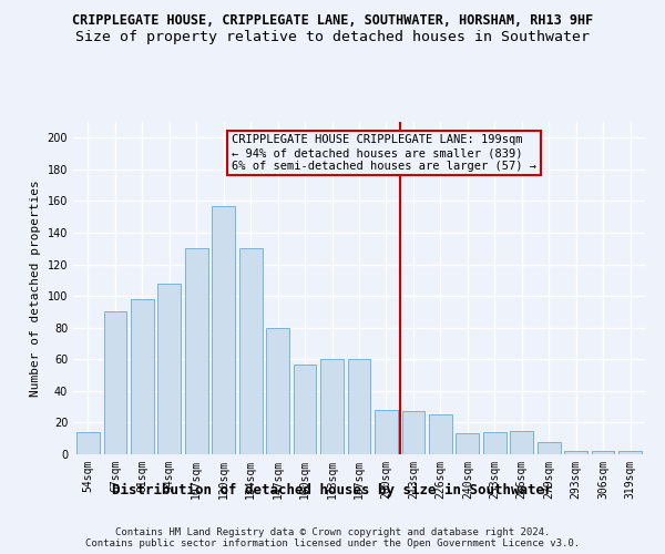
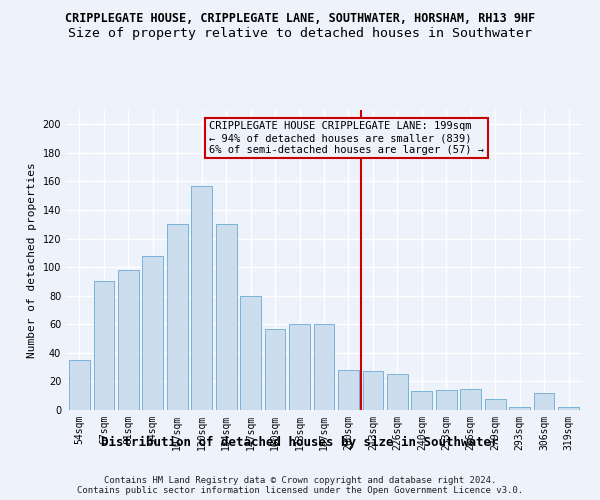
54sqm: 14 -> 35
306sqm: 2 -> 12
